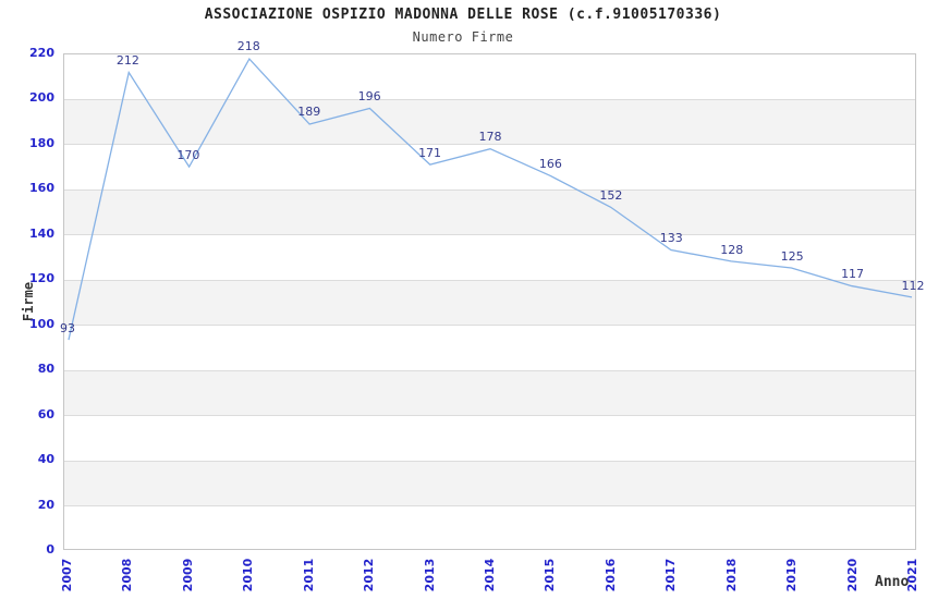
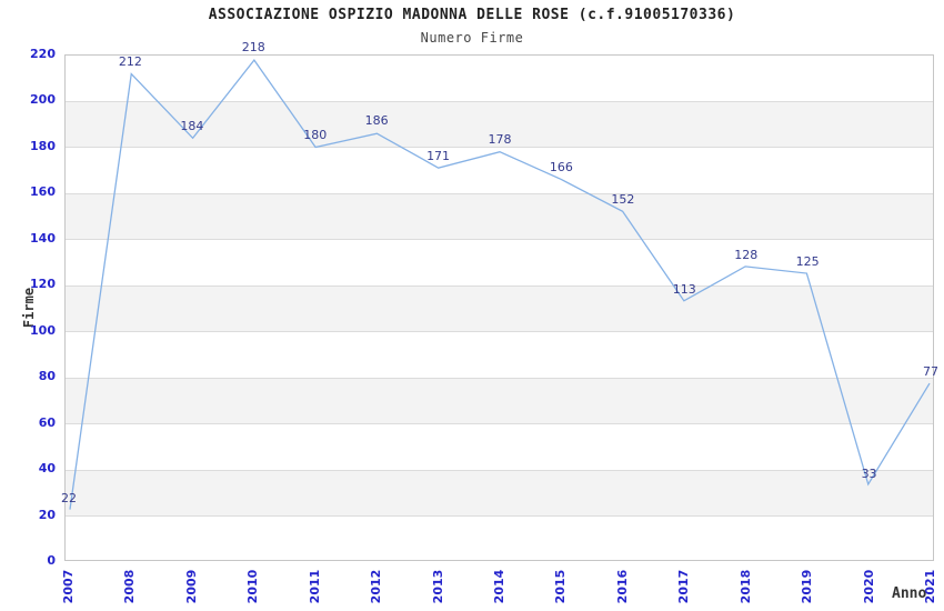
2007: 93 -> 22
2009: 170 -> 184
2011: 189 -> 180
2012: 196 -> 186
2017: 133 -> 113
2020: 117 -> 33
2021: 112 -> 77
